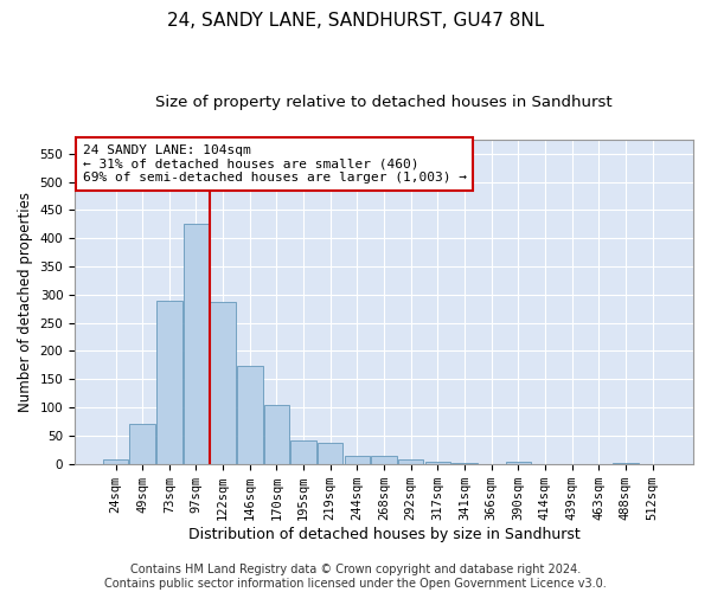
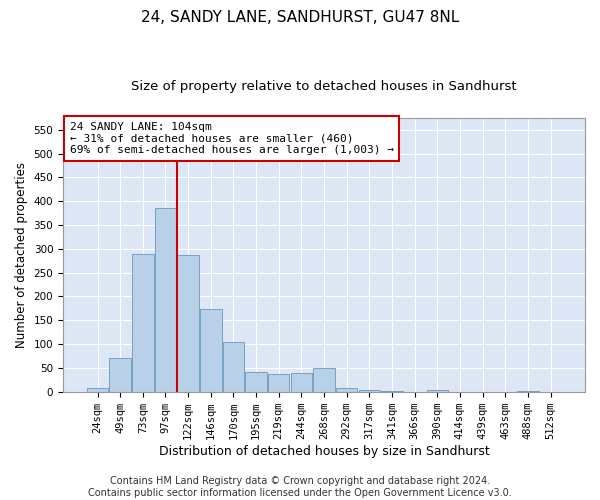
97sqm: 425 -> 385
244sqm: 15 -> 40
268sqm: 15 -> 50
